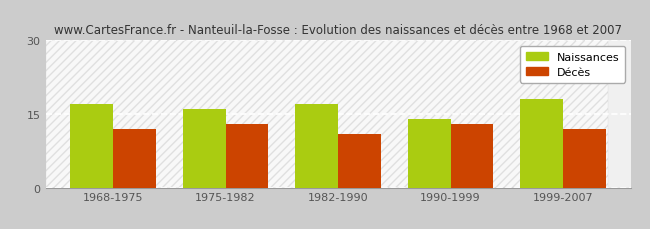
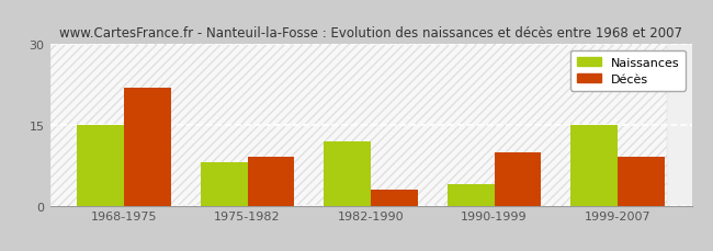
Naissances/1968-1975: 17 -> 15
Décès/1968-1975: 12 -> 22
Naissances/1975-1982: 16 -> 8
Décès/1975-1982: 13 -> 9
Naissances/1982-1990: 17 -> 12
Décès/1982-1990: 11 -> 3
Naissances/1990-1999: 14 -> 4
Décès/1990-1999: 13 -> 10
Naissances/1999-2007: 18 -> 15
Décès/1999-2007: 12 -> 9
